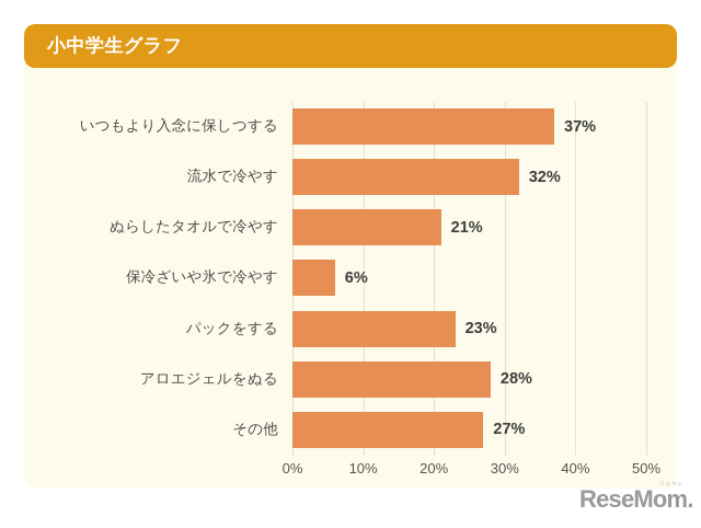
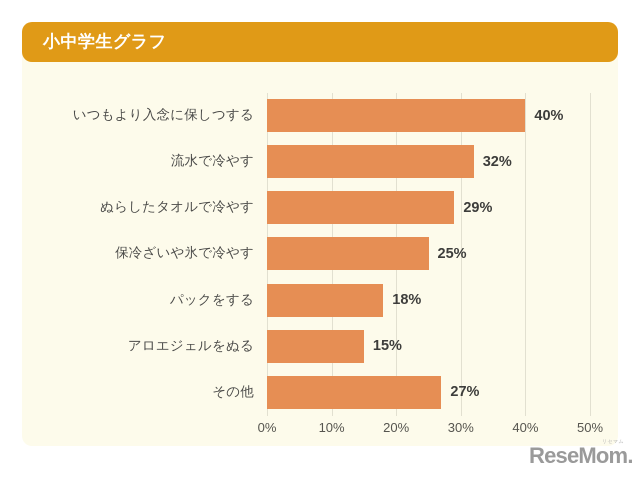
いつもより入念に保しつする: 37% -> 40%
ぬらしたタオルで冷やす: 21% -> 29%
保冷ざいや氷で冷やす: 6% -> 25%
パックをする: 23% -> 18%
アロエジェルをぬる: 28% -> 15%
